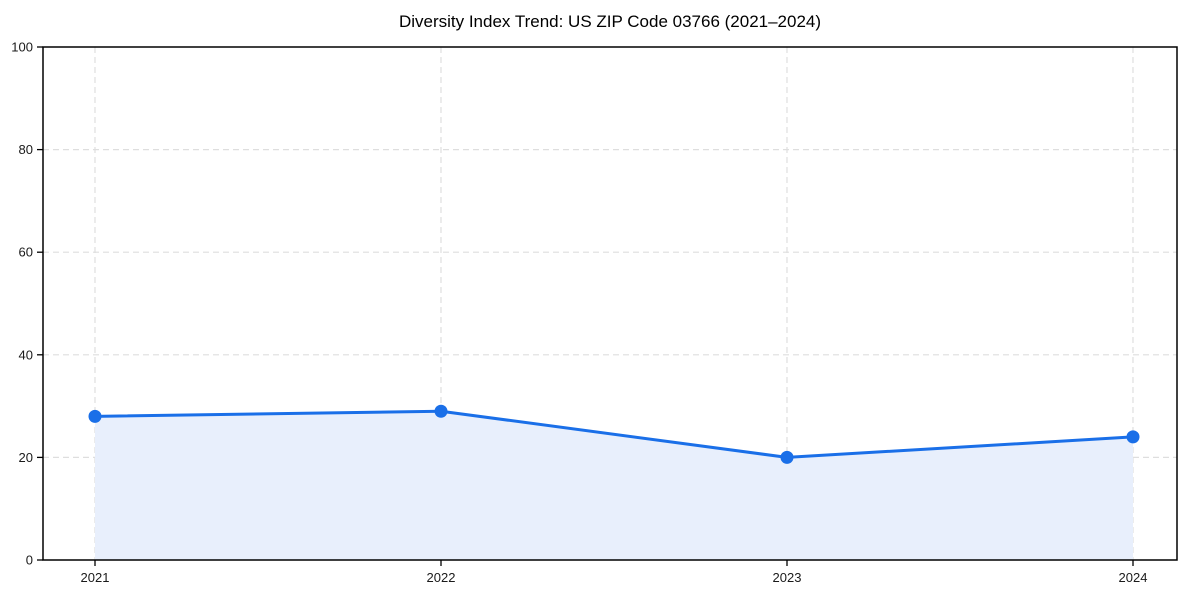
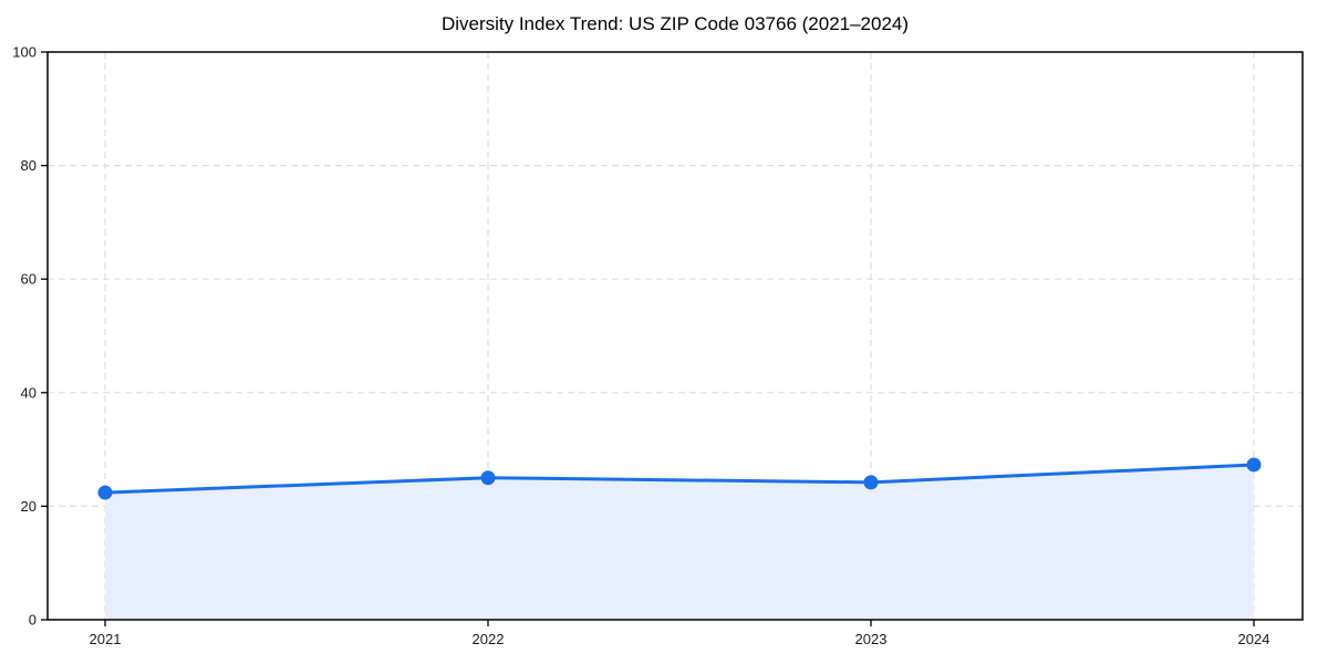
2021: 28 -> 22
2022: 29 -> 25
2023: 20 -> 24
2024: 24 -> 27
